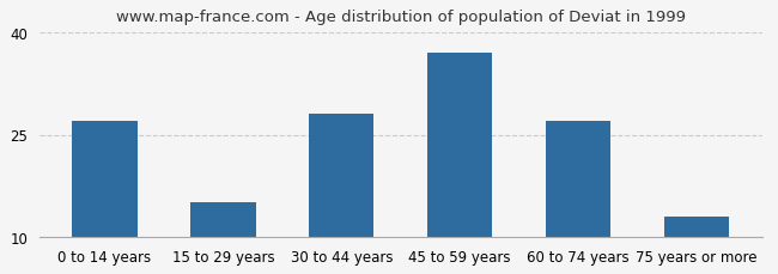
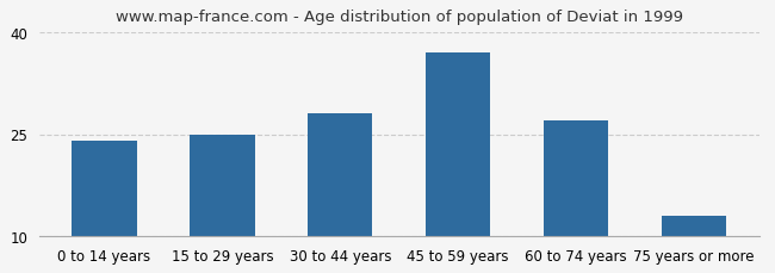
0 to 14 years: 27 -> 24
15 to 29 years: 15 -> 25
